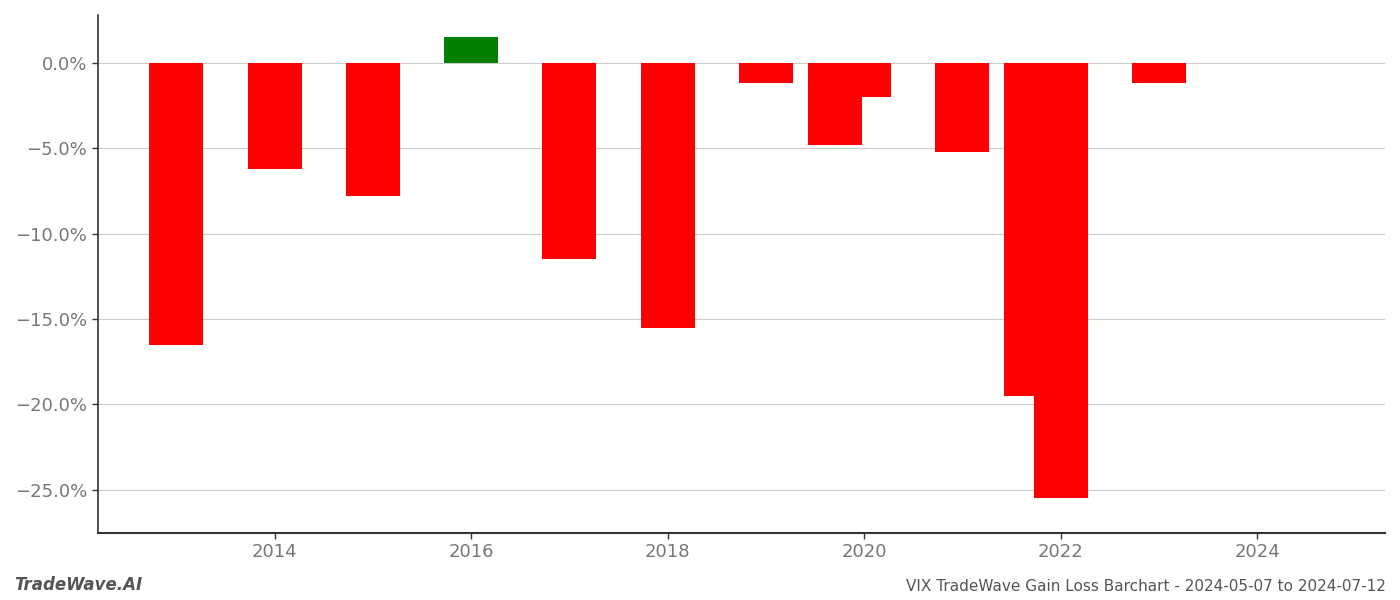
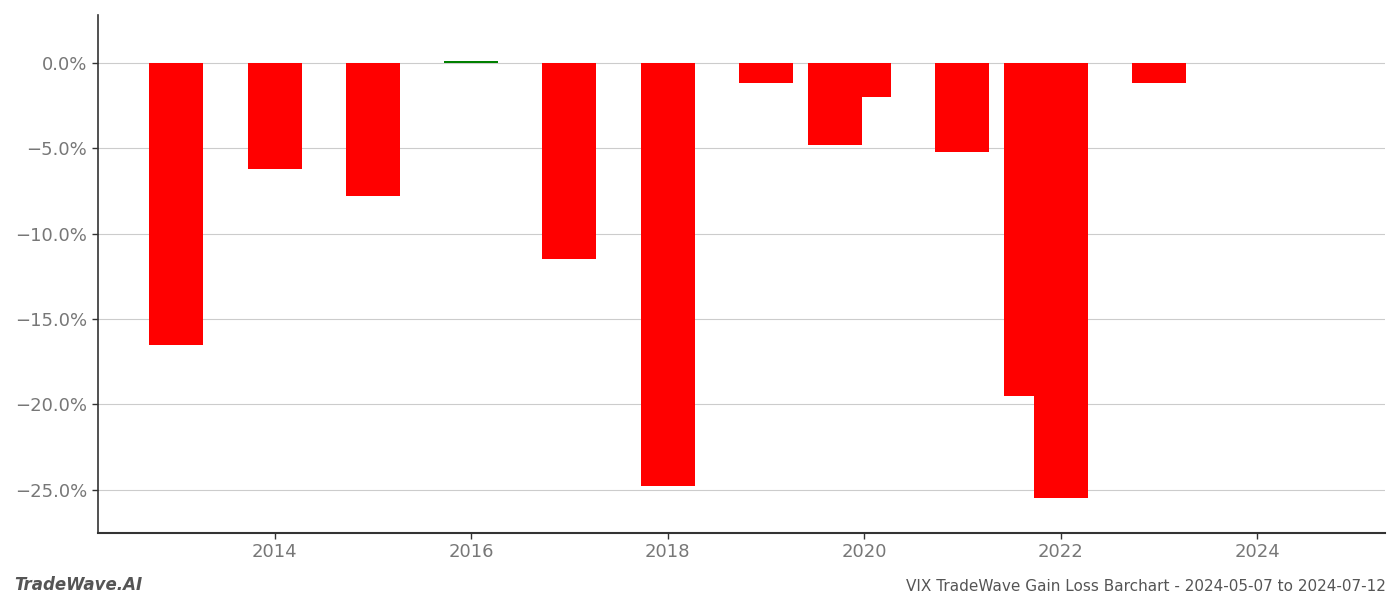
2016: 1.5% -> 0.1%
2018: -15.5% -> -24.8%
